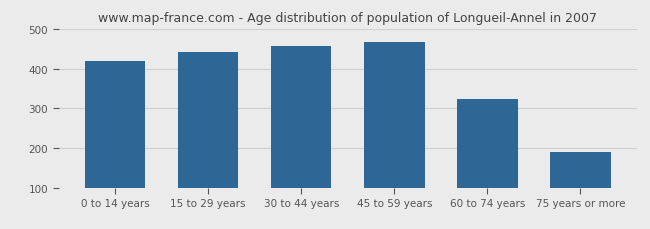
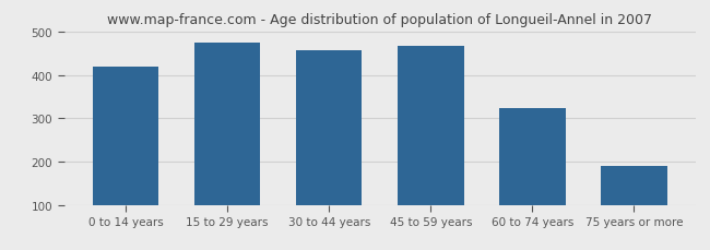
15 to 29 years: 442 -> 475
